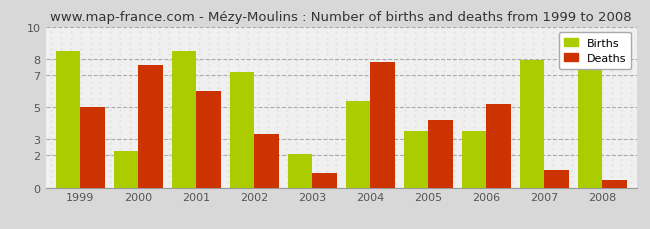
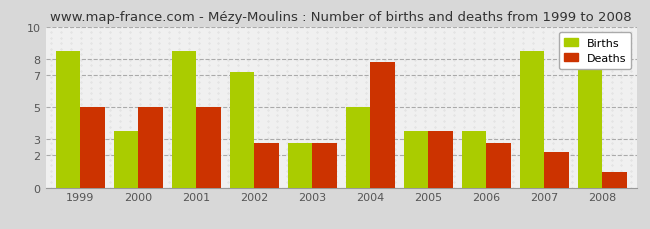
Births/2000: 2.3 -> 3.5
Deaths/2000: 7.6 -> 5.0
Deaths/2001: 6.0 -> 5.0
Deaths/2002: 3.3 -> 2.8
Births/2003: 2.1 -> 2.8
Deaths/2003: 0.9 -> 2.8
Births/2004: 5.4 -> 5.0
Deaths/2005: 4.2 -> 3.5
Deaths/2006: 5.2 -> 2.8
Births/2007: 7.9 -> 8.5
Deaths/2007: 1.1 -> 2.2
Deaths/2008: 0.5 -> 1.0
